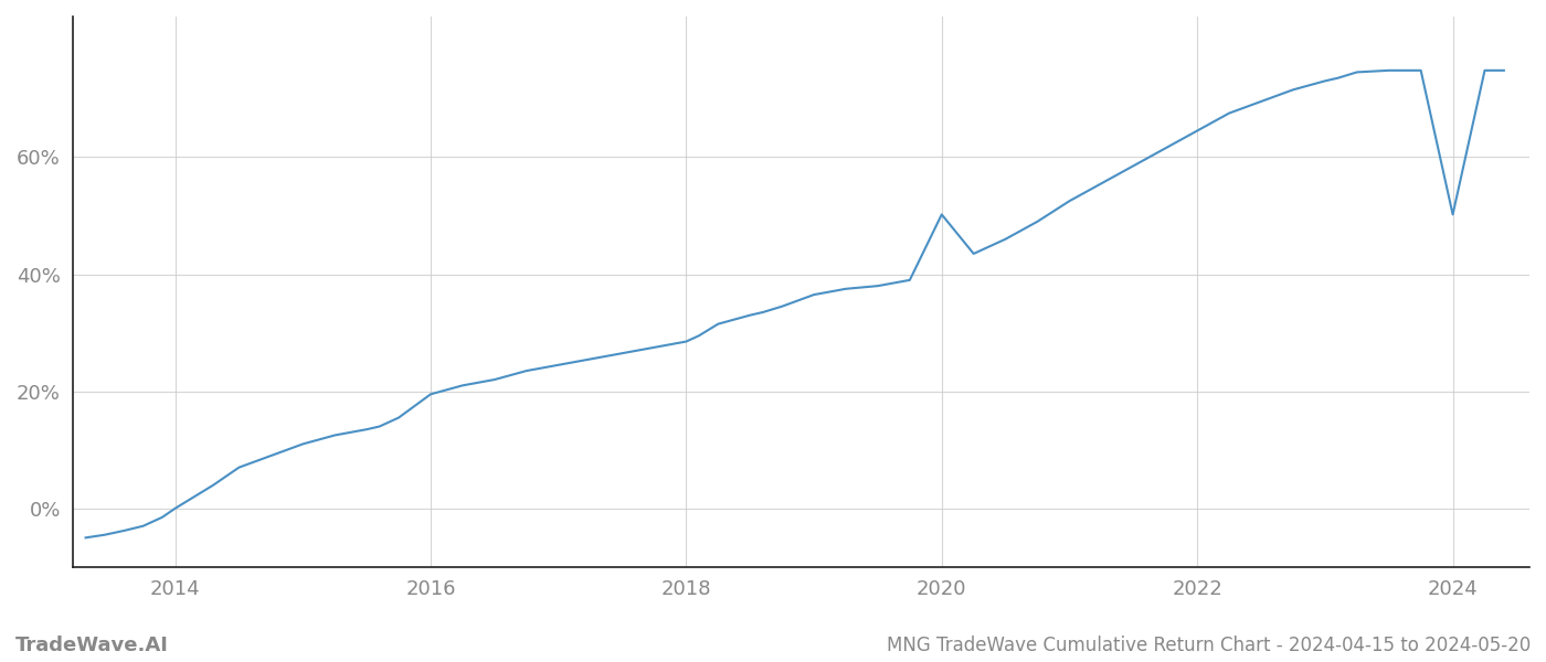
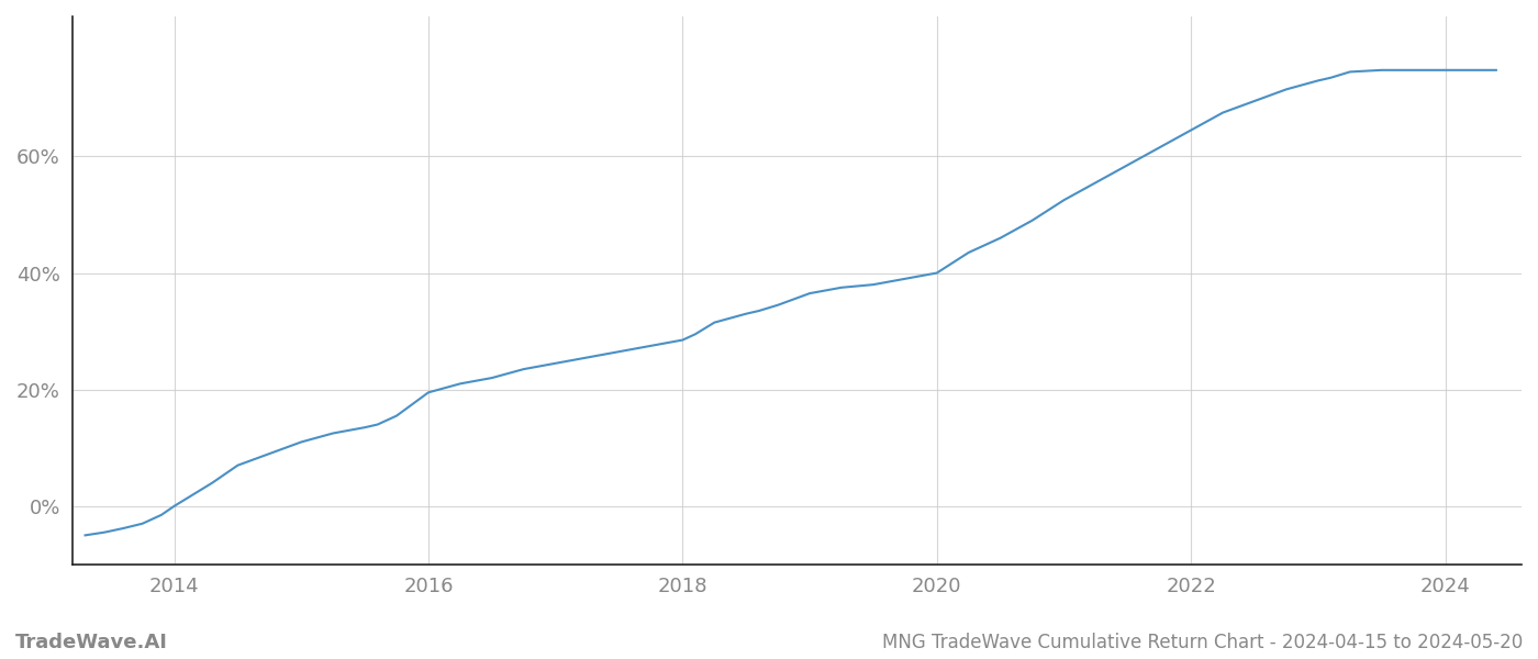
2020: 50.2% -> 40.0%
2024: 50.2% -> 74.8%
